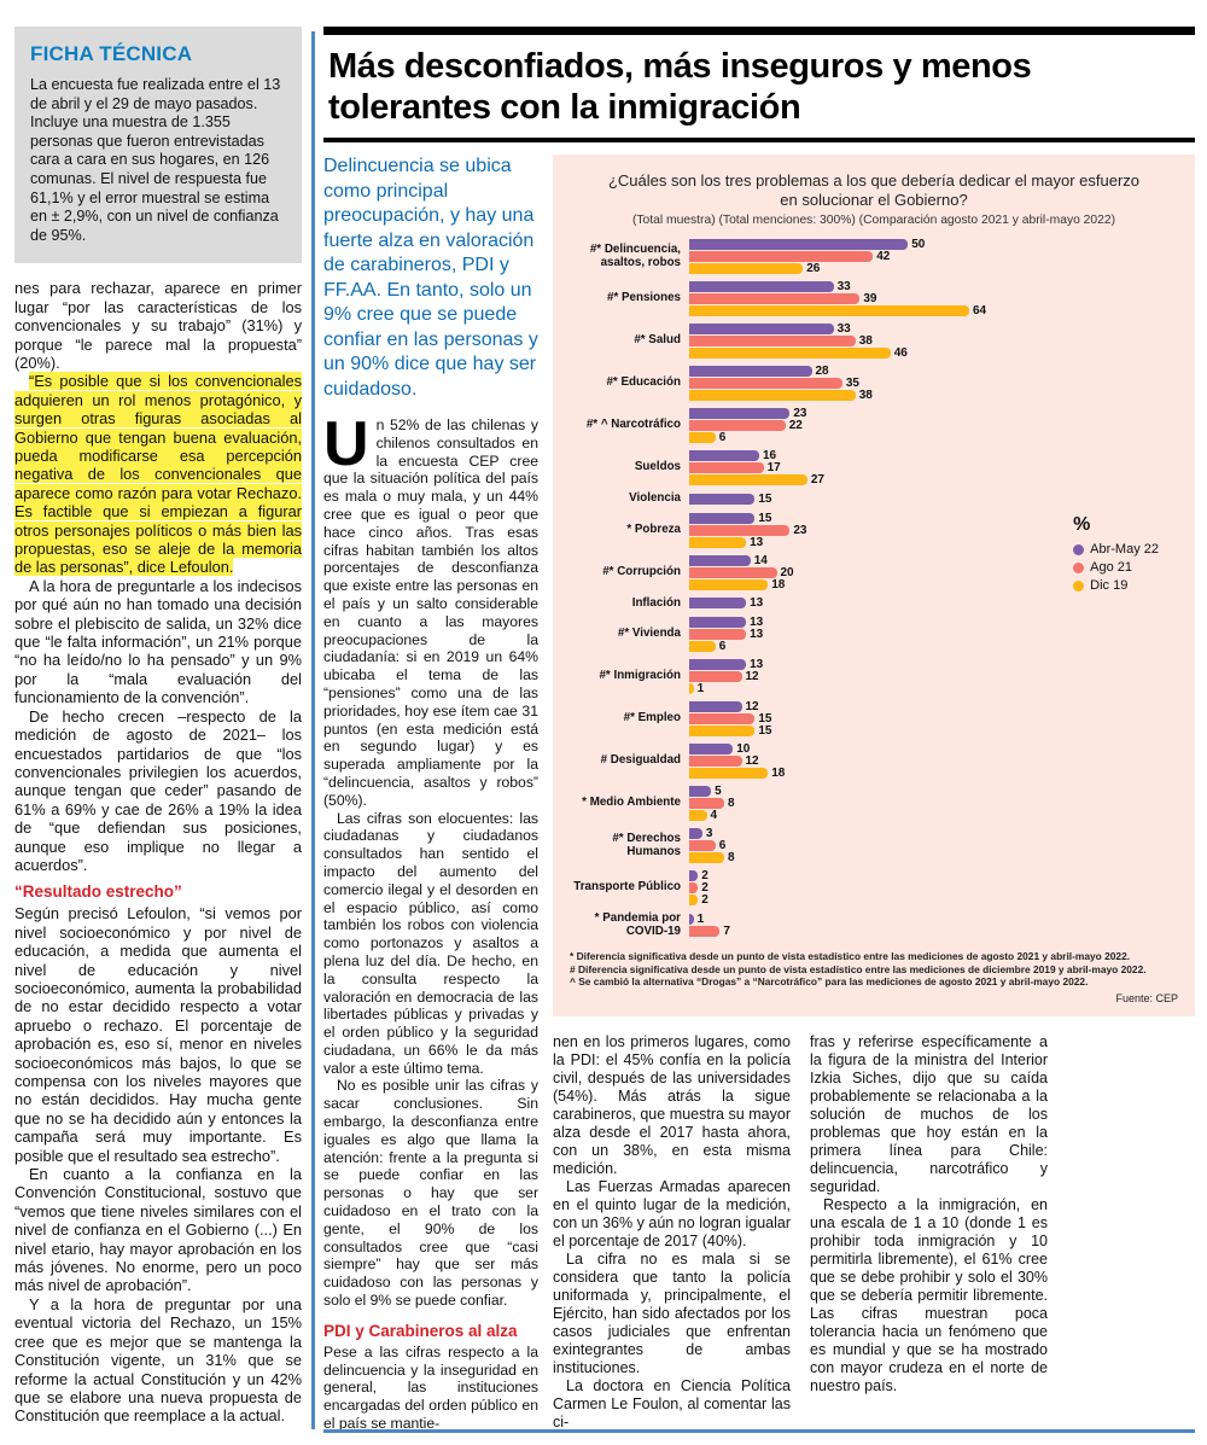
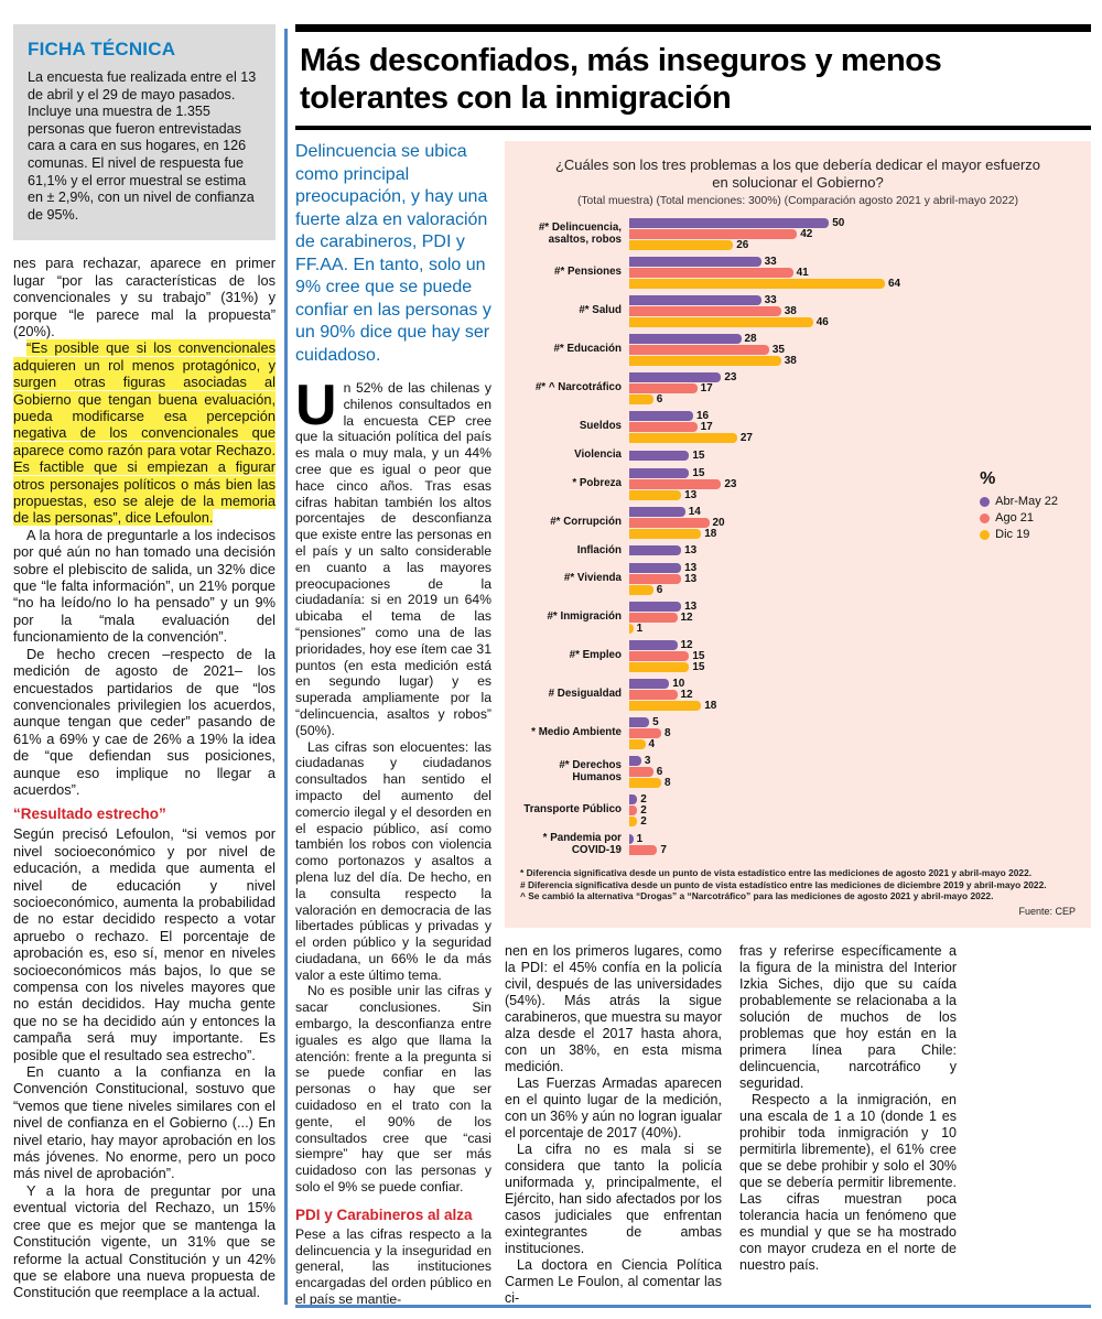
Ago 21/#* Pensiones: 39 -> 41
Ago 21/#* ^ Narcotráfico: 22 -> 17
